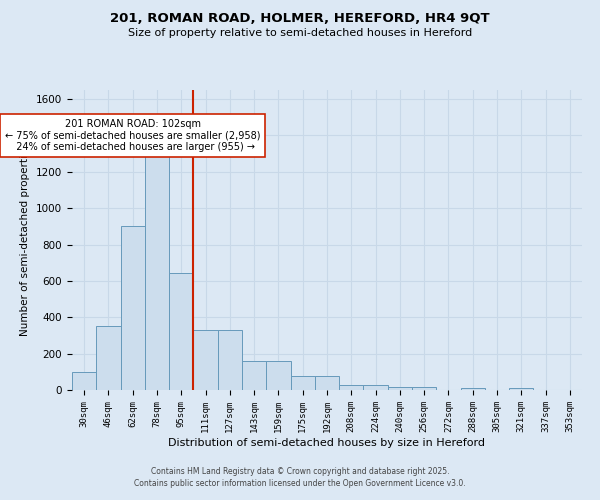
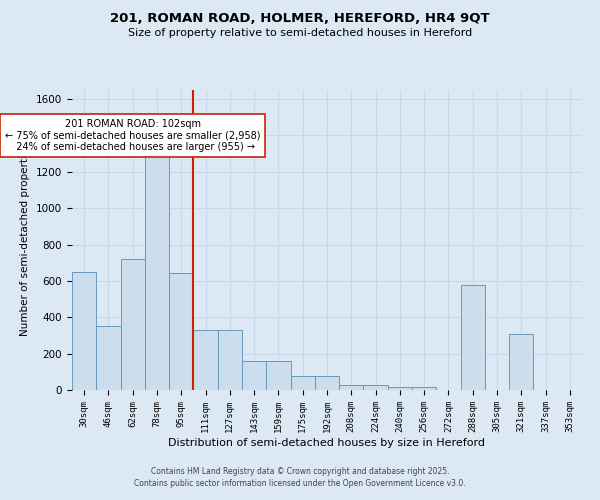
30sqm: 100 -> 650
62sqm: 900 -> 720
288sqm: 10 -> 580
321sqm: 10 -> 310
